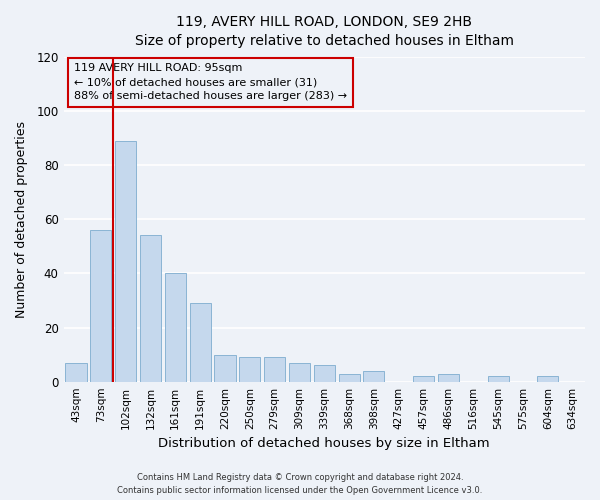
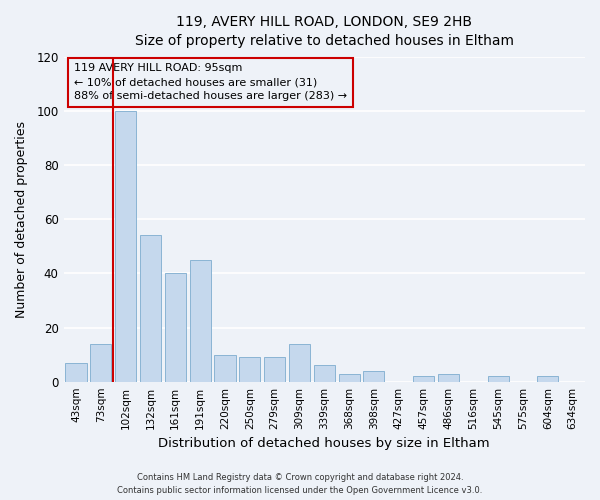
73sqm: 56 -> 14
102sqm: 89 -> 100
191sqm: 29 -> 45
309sqm: 7 -> 14
